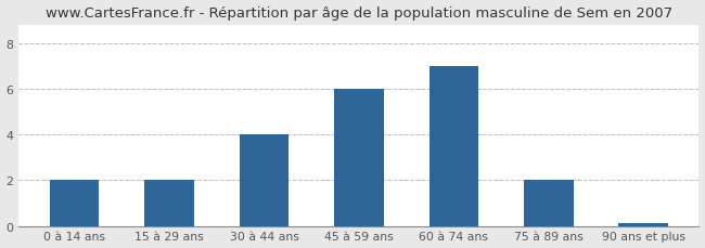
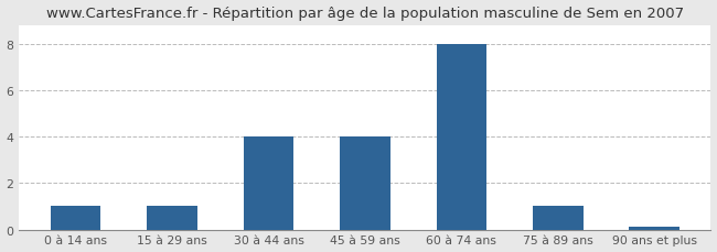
0 à 14 ans: 2.0 -> 1.0
15 à 29 ans: 2.0 -> 1.0
45 à 59 ans: 6.0 -> 4.0
60 à 74 ans: 7.0 -> 8.0
75 à 89 ans: 2.0 -> 1.0
